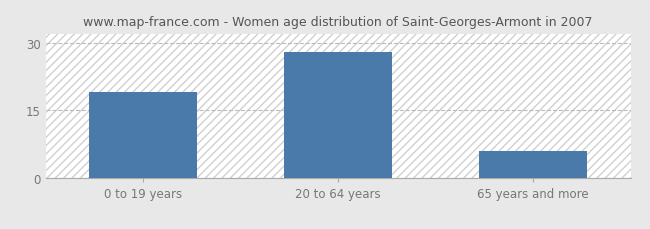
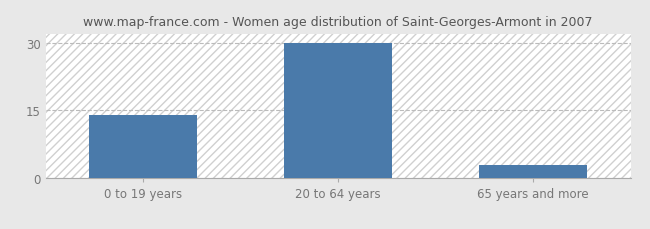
0 to 19 years: 19 -> 14
20 to 64 years: 28 -> 30
65 years and more: 6 -> 3
